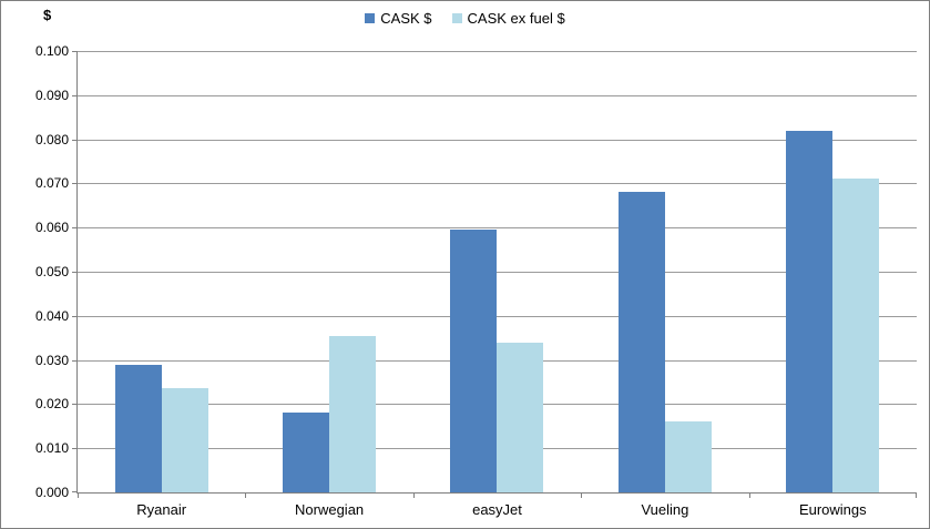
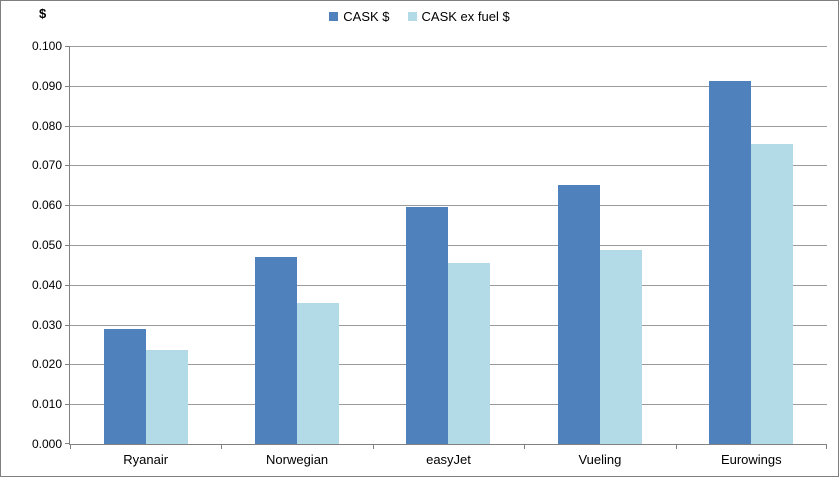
CASK $/Norwegian: 0.018 -> 0.047
CASK ex fuel $/easyJet: 0.034 -> 0.045
CASK $/Vueling: 0.068 -> 0.065
CASK ex fuel $/Vueling: 0.016 -> 0.049
CASK $/Eurowings: 0.082 -> 0.091
CASK ex fuel $/Eurowings: 0.071 -> 0.075
